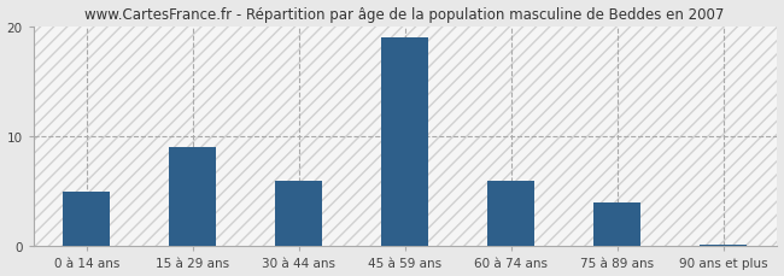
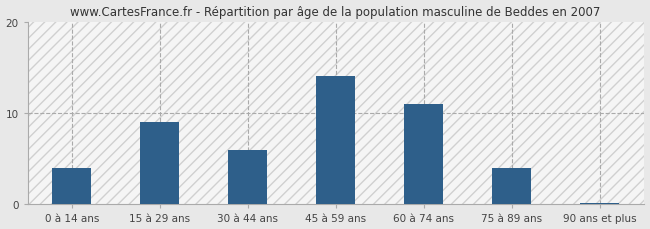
0 à 14 ans: 5.0 -> 4.0
45 à 59 ans: 19.0 -> 14.0
60 à 74 ans: 6.0 -> 11.0
